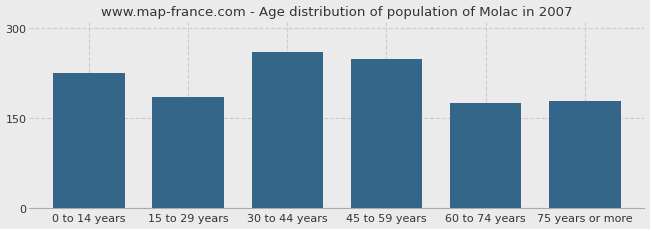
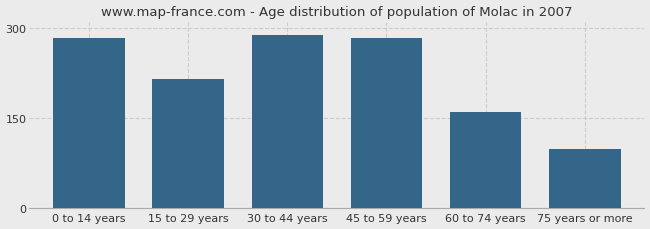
0 to 14 years: 224 -> 282
15 to 29 years: 184 -> 215
30 to 44 years: 260 -> 287
45 to 59 years: 248 -> 283
60 to 74 years: 174 -> 160
75 years or more: 178 -> 98
